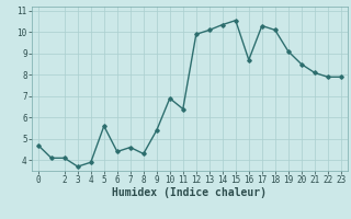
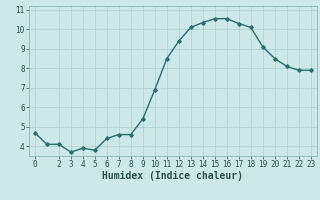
5: 5.6 -> 3.8
8: 4.3 -> 4.6
11: 6.4 -> 8.5
12: 9.9 -> 9.4
16: 8.7 -> 10.6
